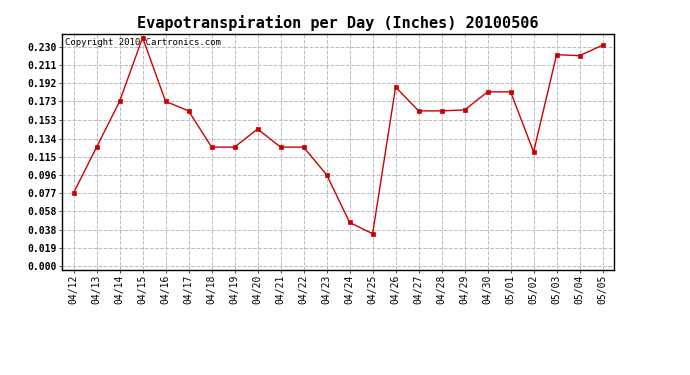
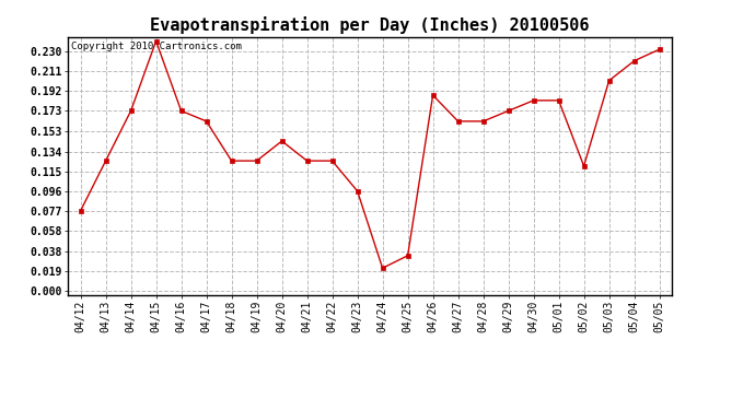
04/24: 0.046 -> 0.022
04/29: 0.164 -> 0.173
05/03: 0.222 -> 0.202
